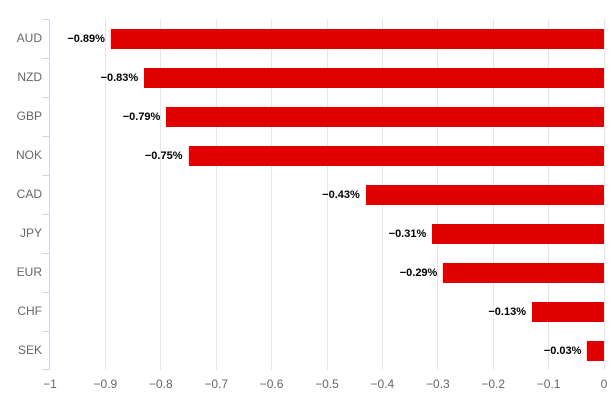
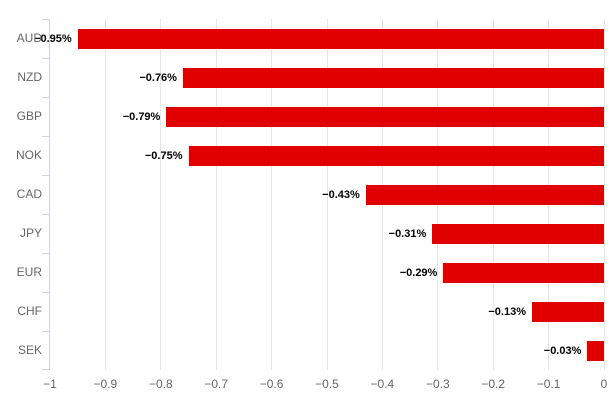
AUD: −0.89% -> −0.95%
NZD: −0.83% -> −0.76%
